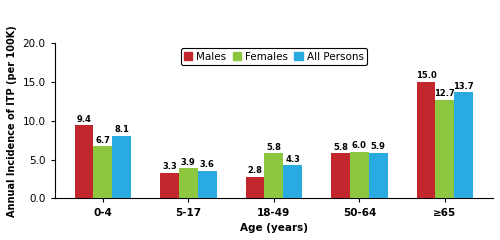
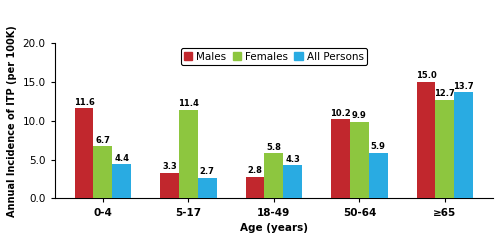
Males/0-4: 9.4 -> 11.6
All Persons/0-4: 8.1 -> 4.4
Females/5-17: 3.9 -> 11.4
All Persons/5-17: 3.6 -> 2.7
Males/50-64: 5.8 -> 10.2
Females/50-64: 6.0 -> 9.9
